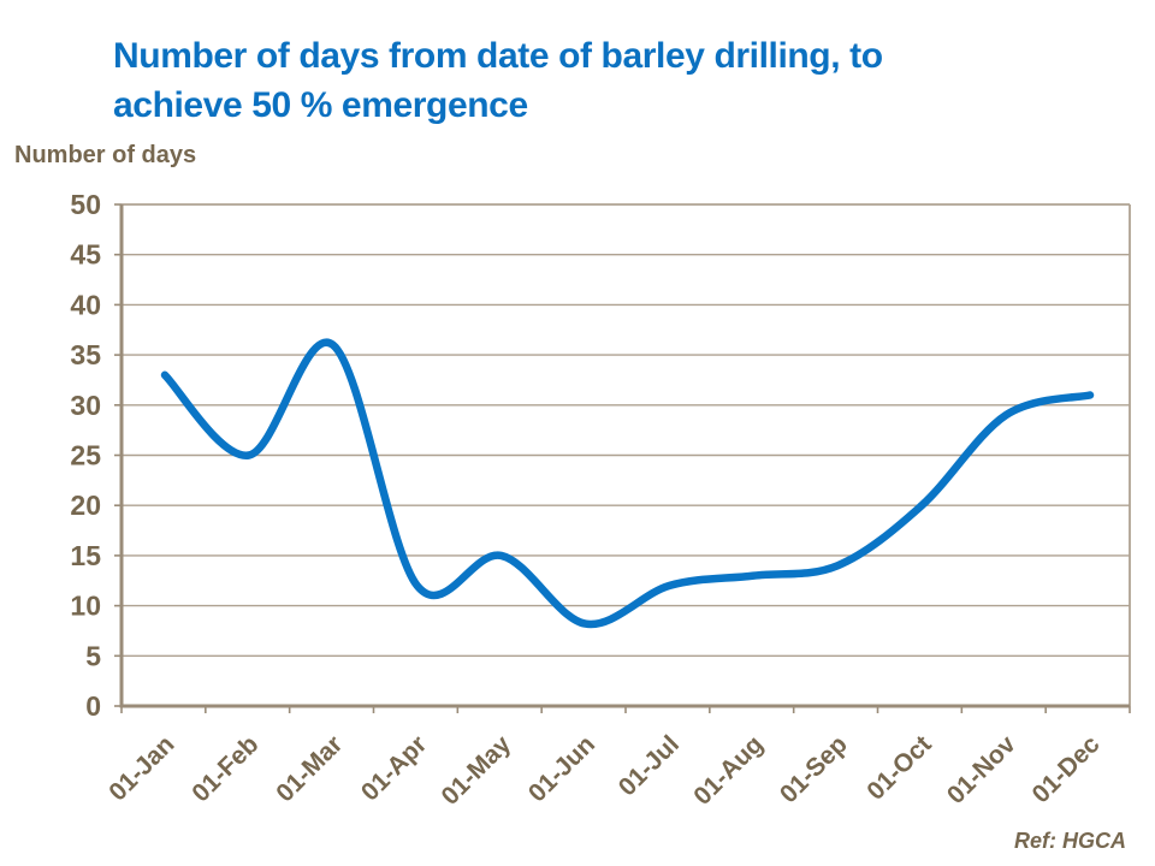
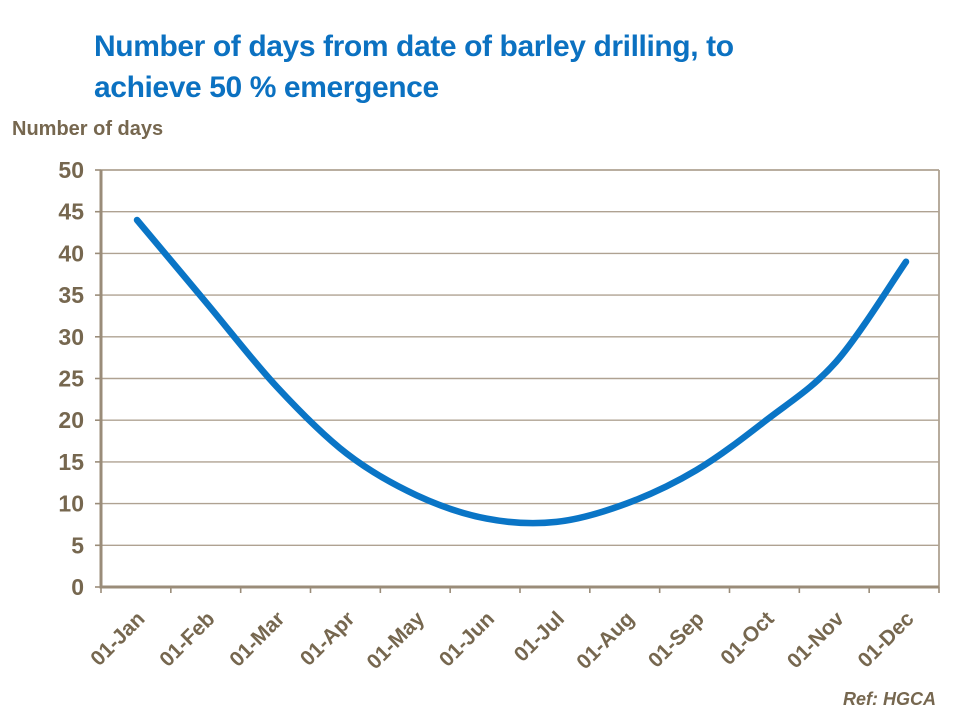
01-Jan: 33 -> 44
01-Feb: 25 -> 34
01-Mar: 36 -> 24
01-Apr: 12 -> 16
01-May: 15 -> 11
01-Jul: 12 -> 8
01-Aug: 13 -> 10
01-Nov: 29 -> 27
01-Dec: 31 -> 39
